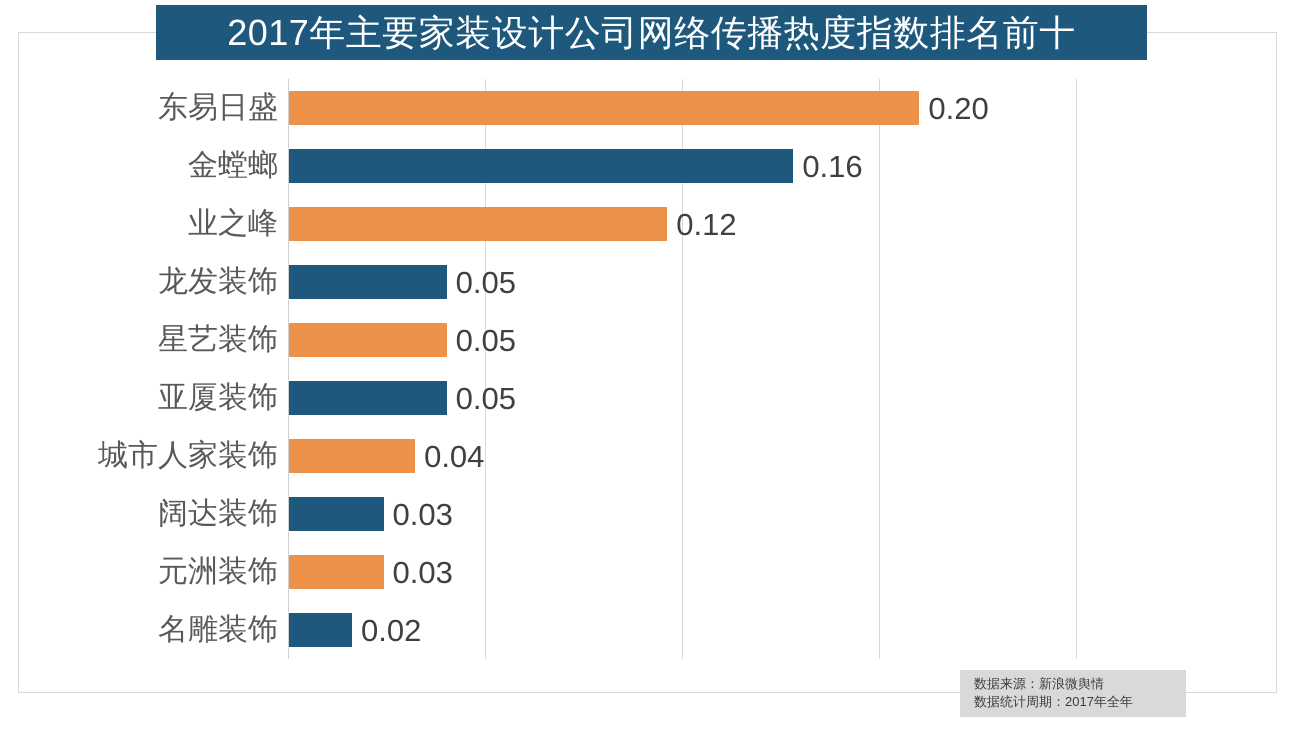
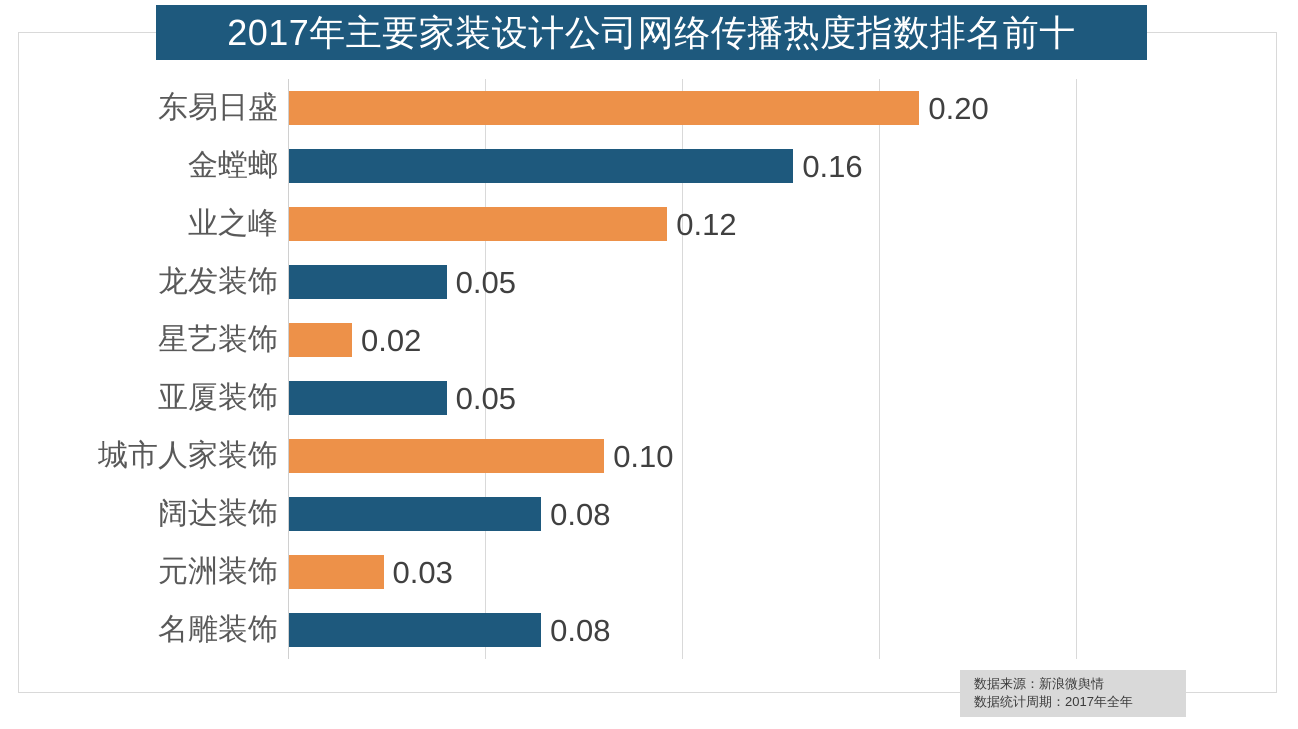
星艺装饰: 0.05 -> 0.02
城市人家装饰: 0.04 -> 0.10
阔达装饰: 0.03 -> 0.08
名雕装饰: 0.02 -> 0.08
